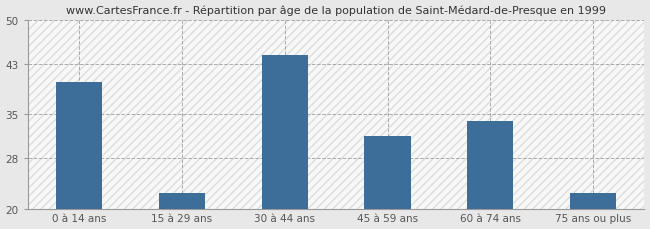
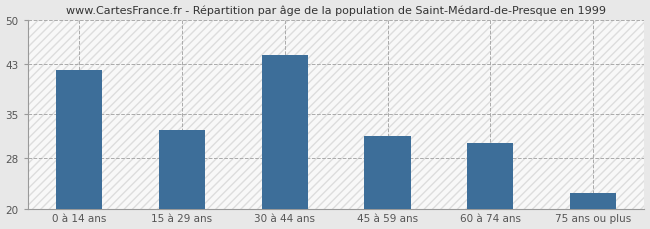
0 à 14 ans: 40.2 -> 42.0
15 à 29 ans: 22.4 -> 32.5
60 à 74 ans: 34.0 -> 30.5
